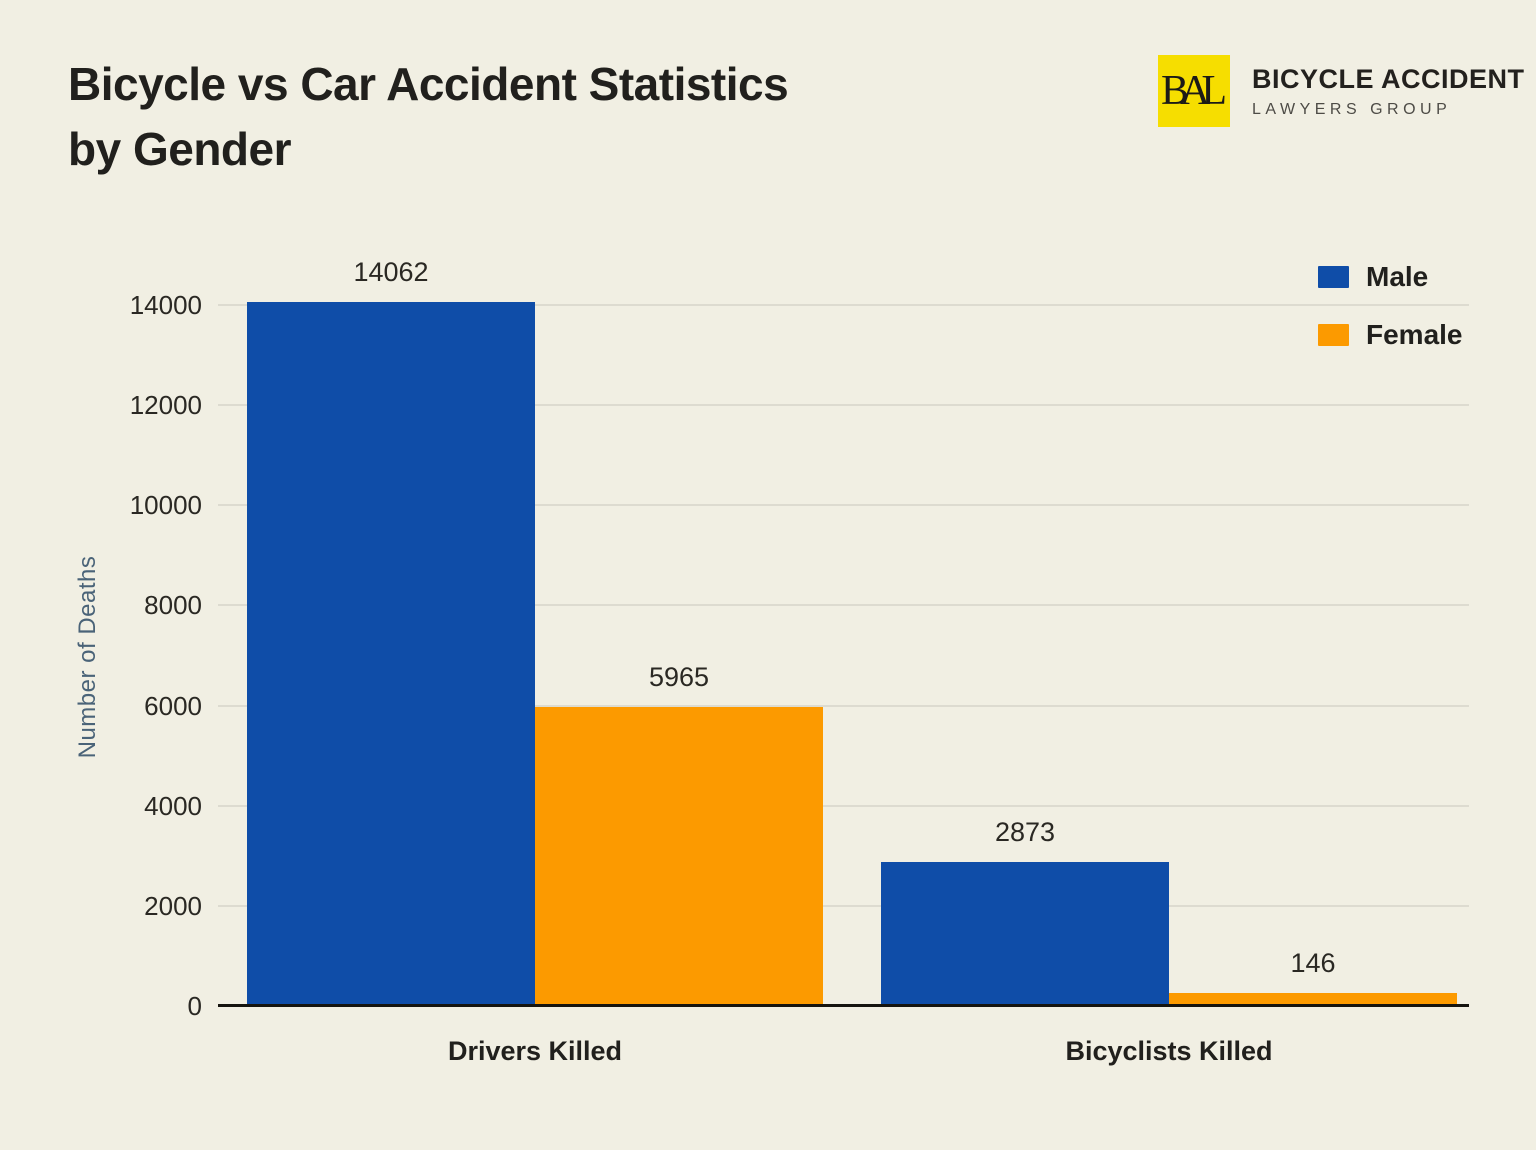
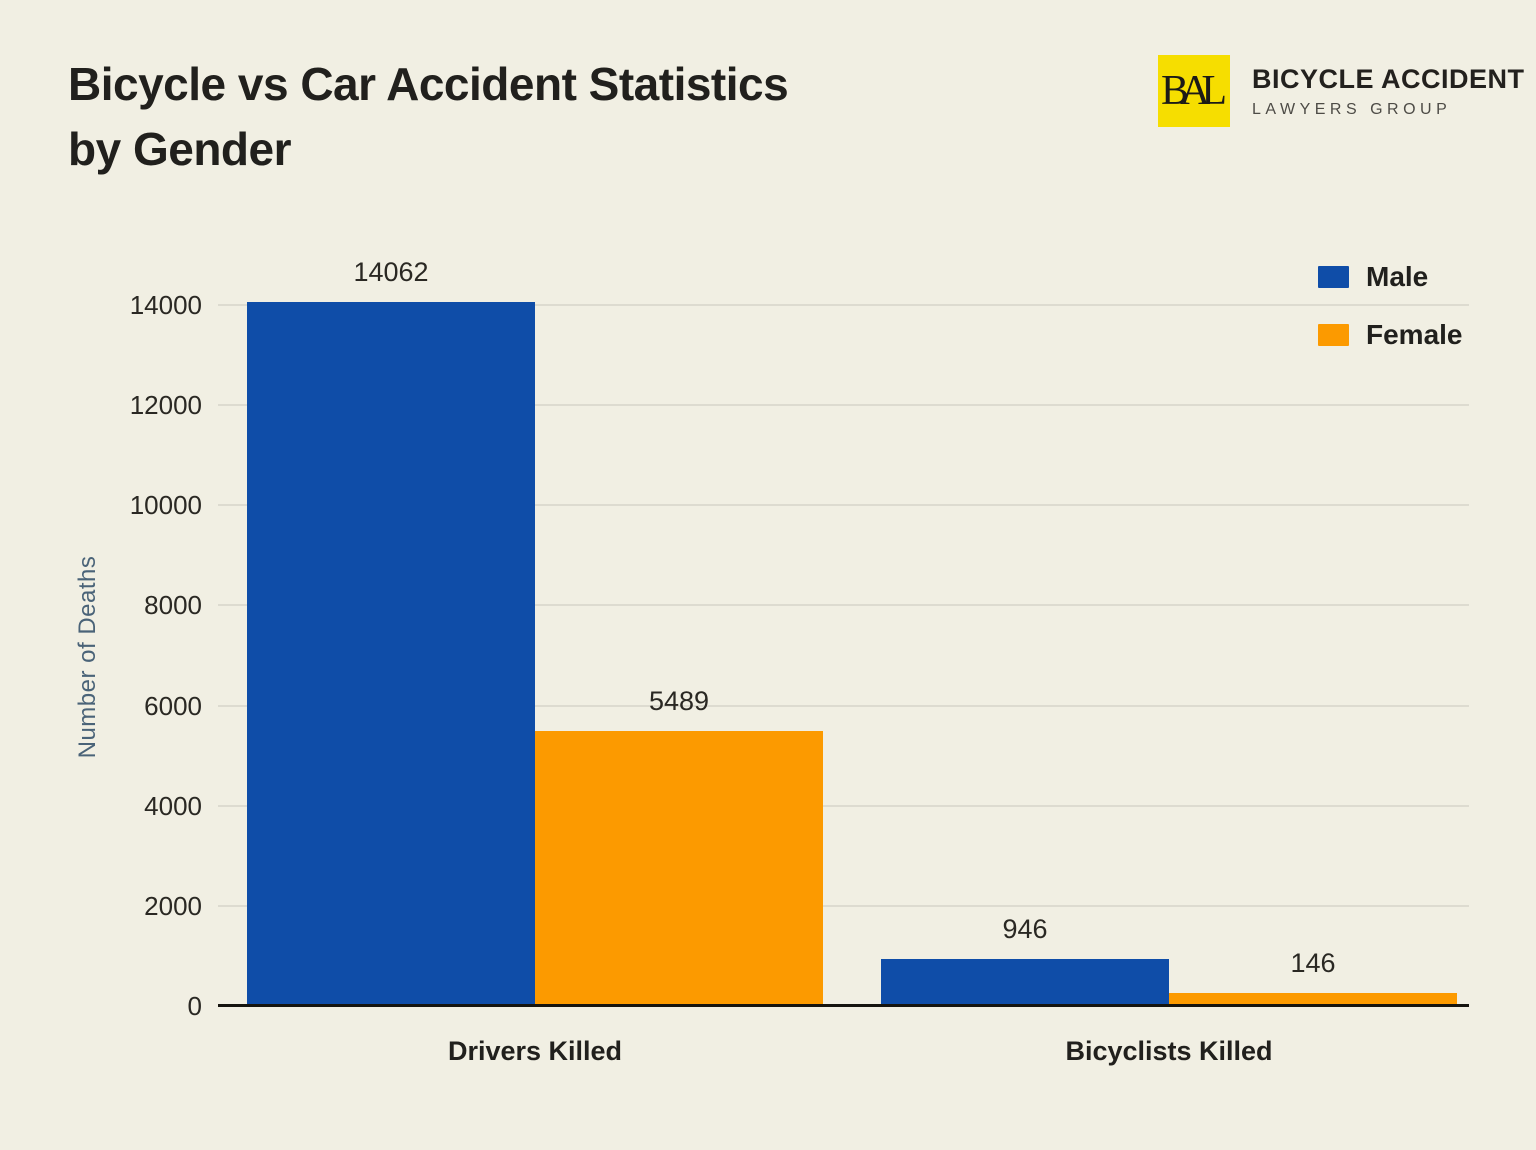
Female/Drivers Killed: 5965 -> 5489
Male/Bicyclists Killed: 2873 -> 946
